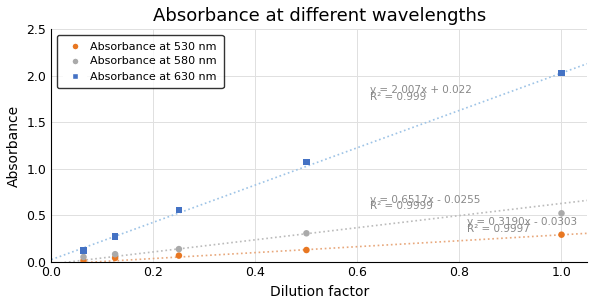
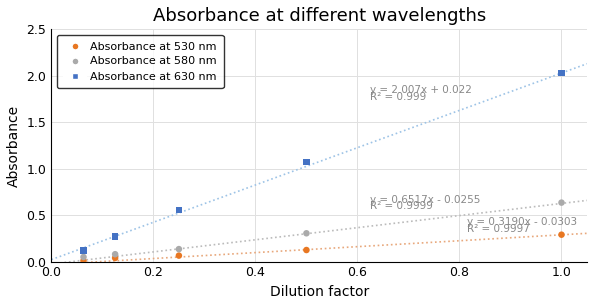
Absorbance at 580 nm/1.0: 0.52 -> 0.64
